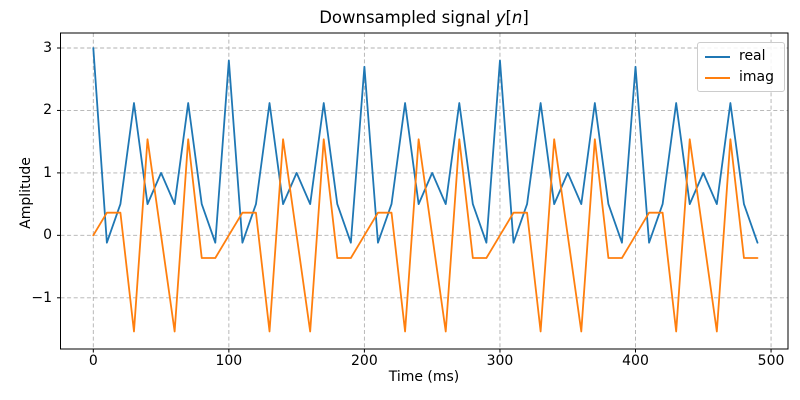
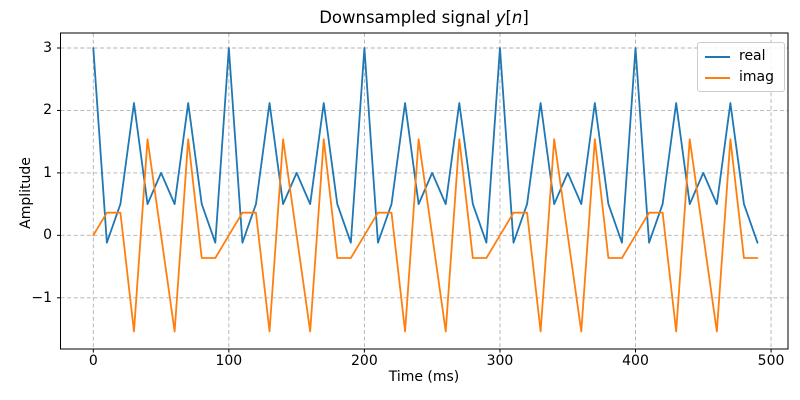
real/100: 2.8 -> 3.0
real/200: 2.7 -> 3.0
real/300: 2.8 -> 3.0
real/400: 2.7 -> 3.0
